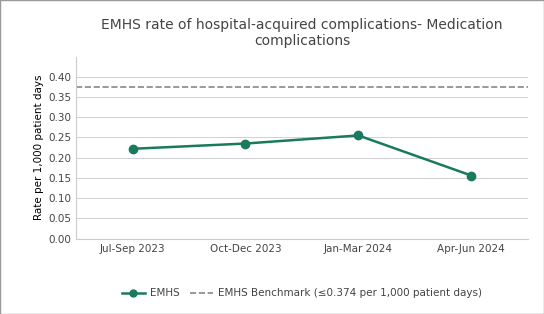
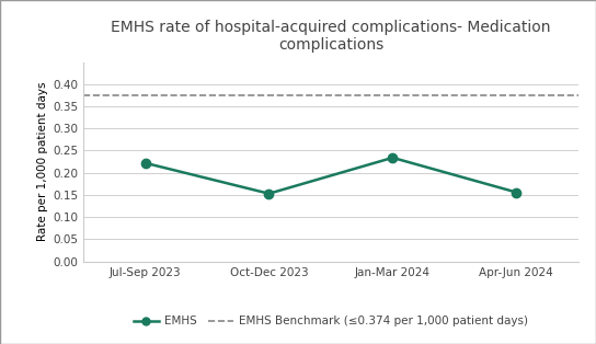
Oct-Dec 2023: 0.235 -> 0.153
Jan-Mar 2024: 0.255 -> 0.234
